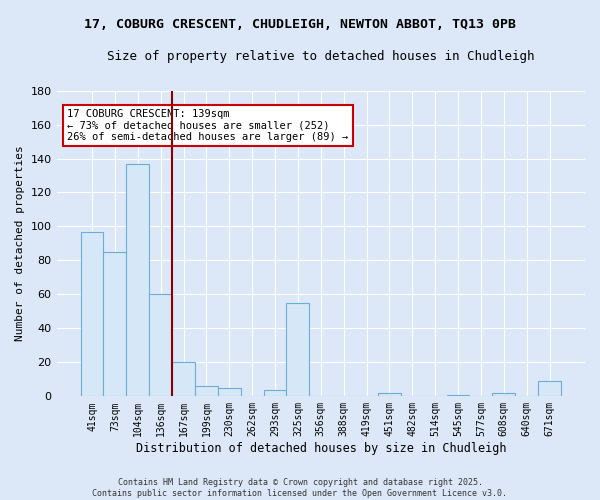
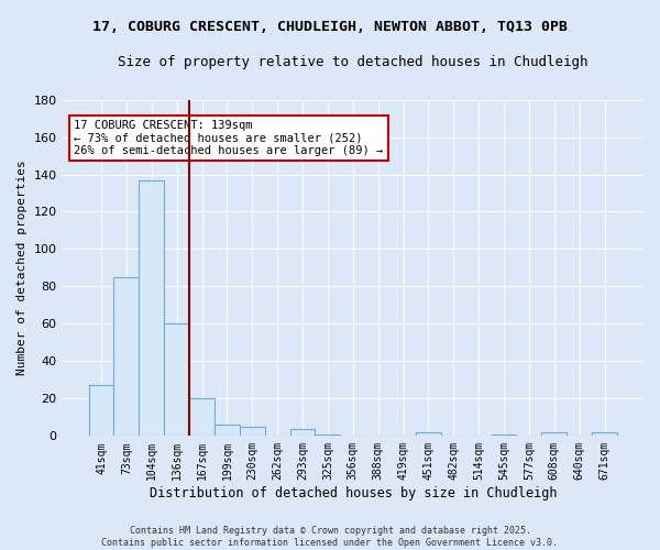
41sqm: 97 -> 27
325sqm: 55 -> 1
671sqm: 9 -> 2
